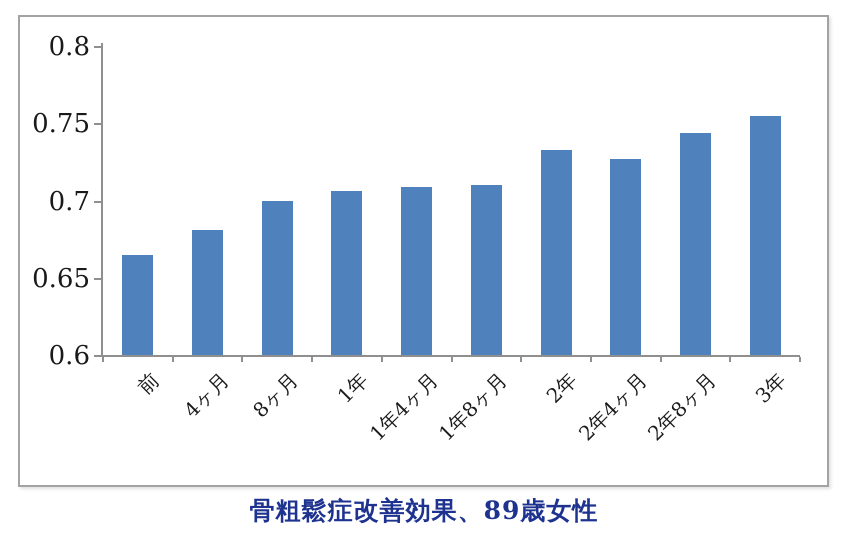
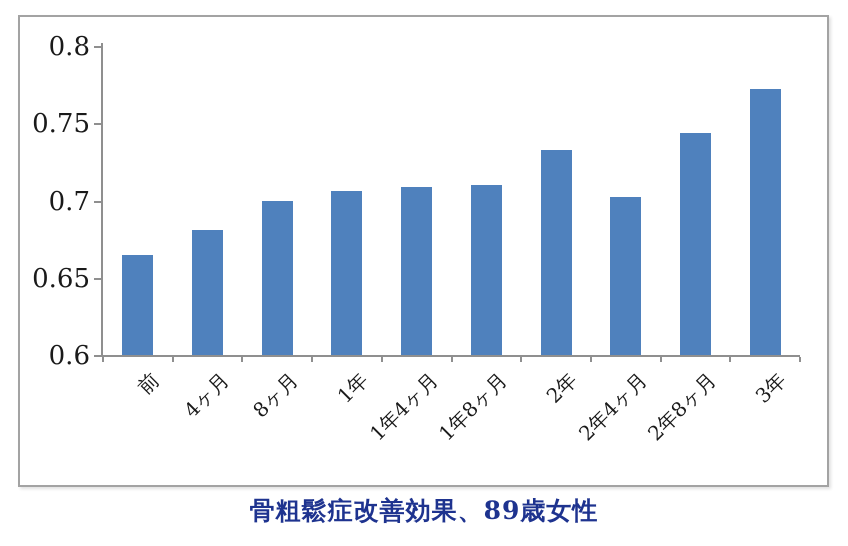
2年4ヶ月: 0.727 -> 0.702
3年: 0.755 -> 0.772
